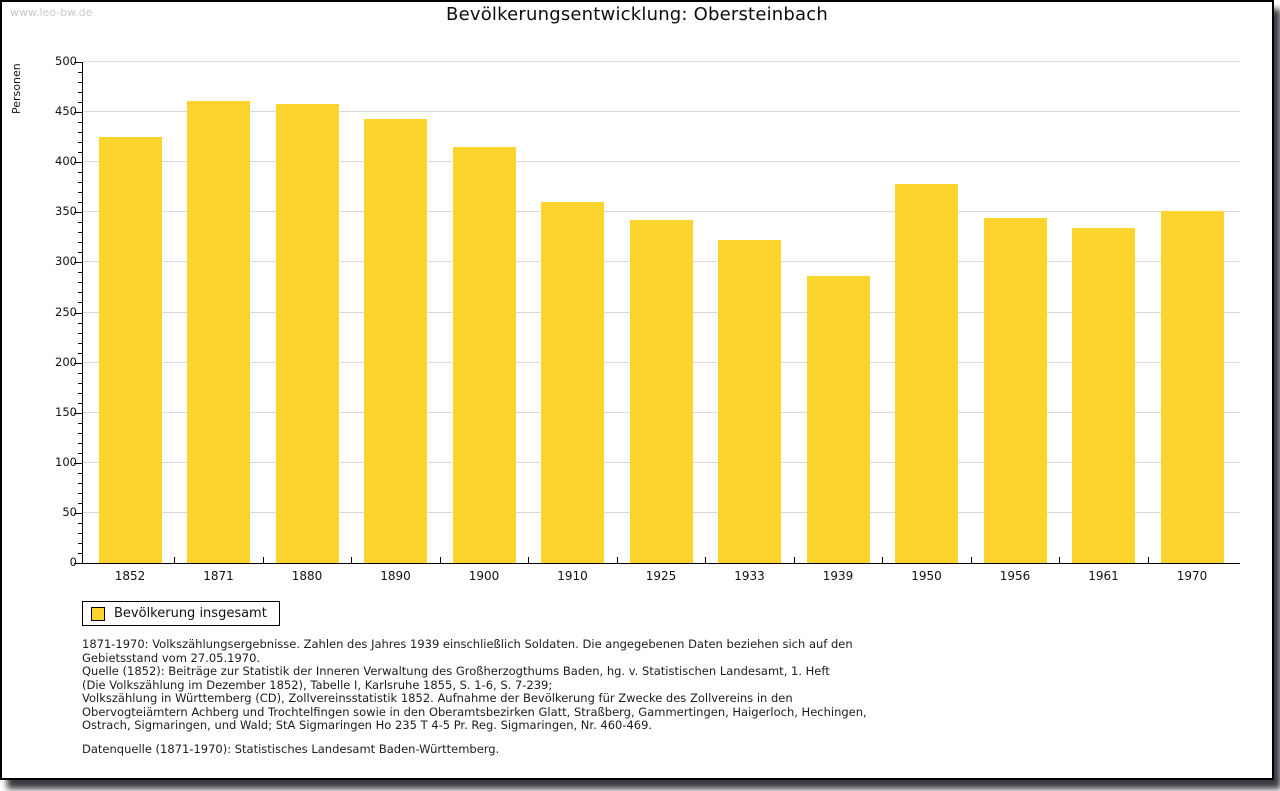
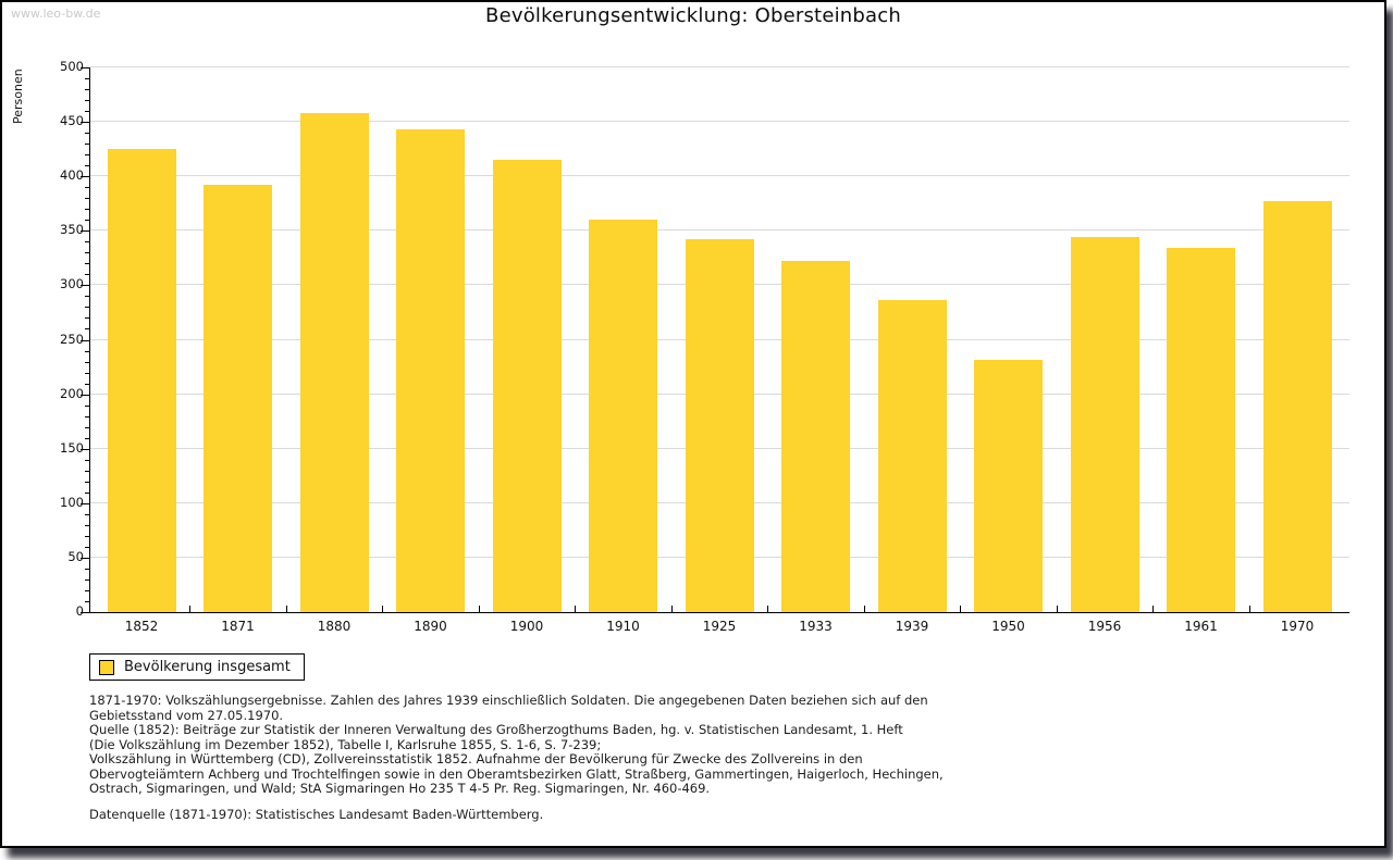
1871: 461 -> 392
1950: 378 -> 232
1970: 351 -> 377
